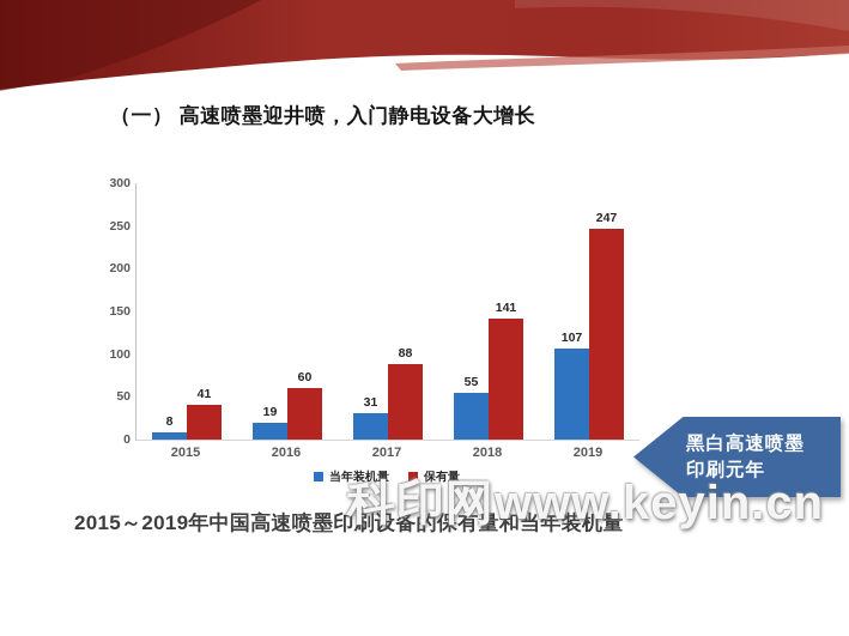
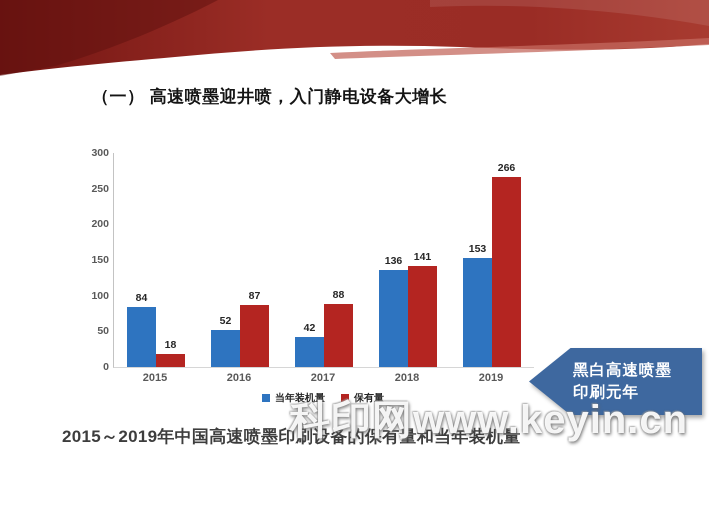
当年装机量/2015: 8 -> 84
保有量/2015: 41 -> 18
当年装机量/2016: 19 -> 52
保有量/2016: 60 -> 87
当年装机量/2017: 31 -> 42
当年装机量/2018: 55 -> 136
当年装机量/2019: 107 -> 153
保有量/2019: 247 -> 266
